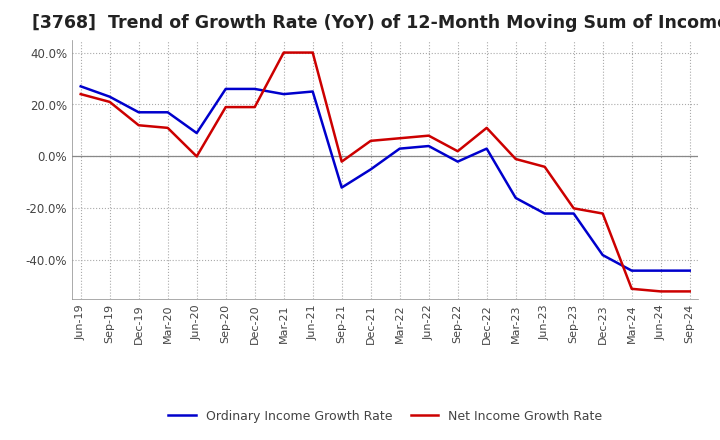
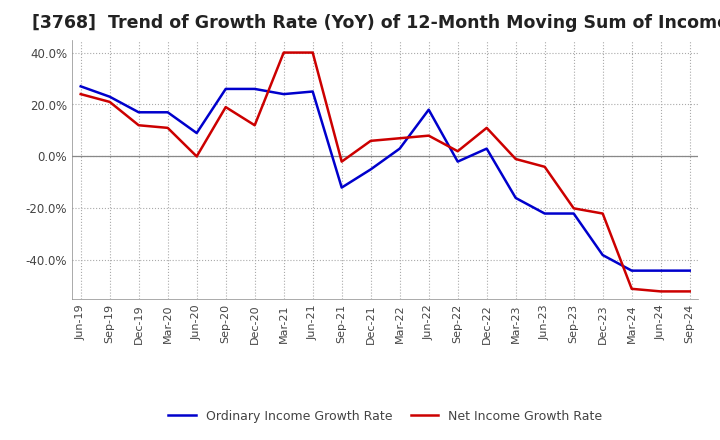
Net Income Growth Rate/Dec-20: 19% -> 12%
Ordinary Income Growth Rate/Jun-22: 4% -> 18%
